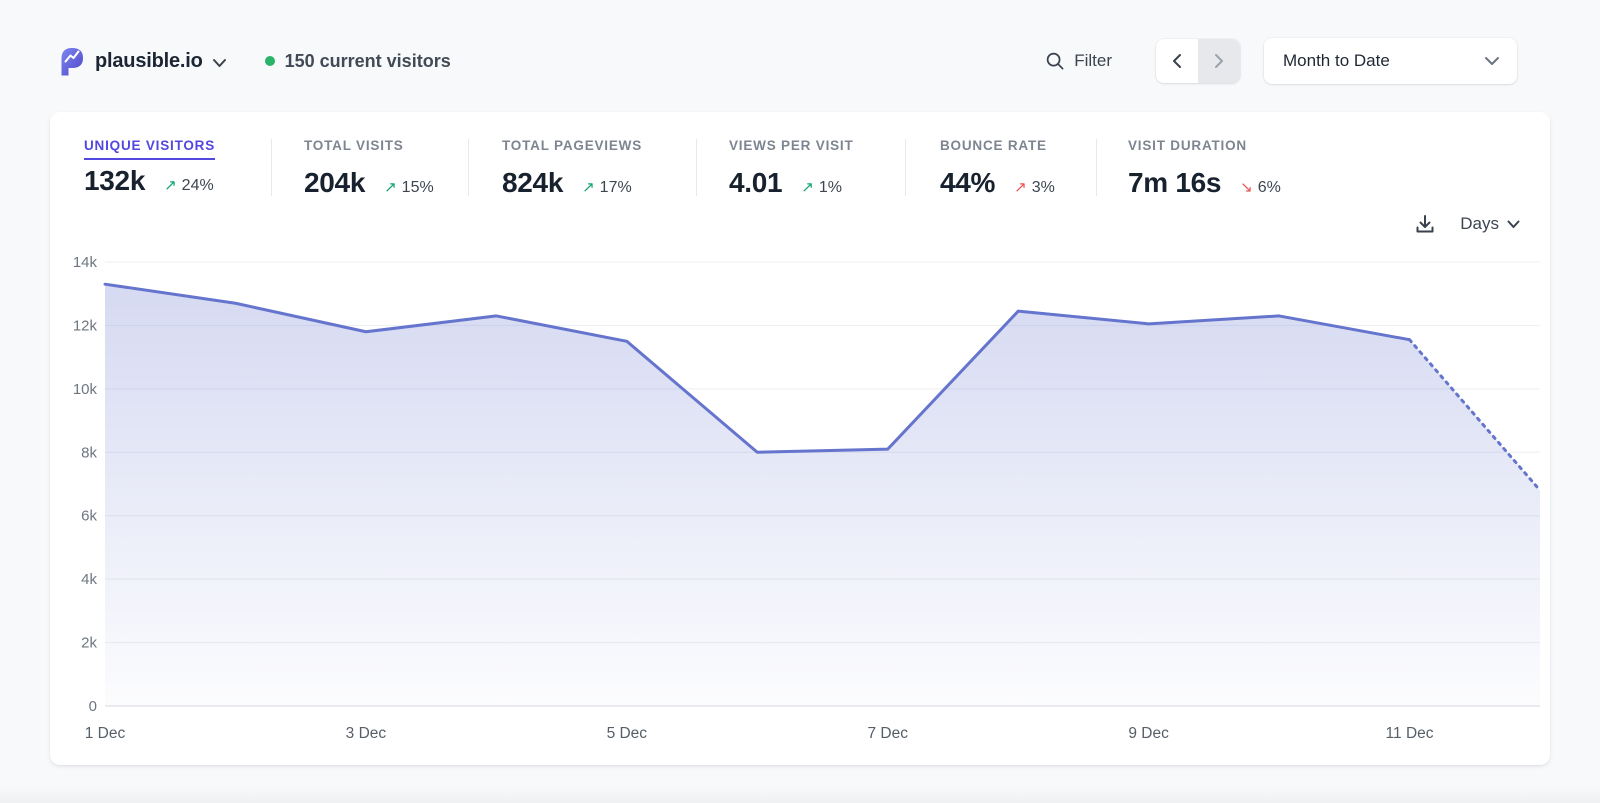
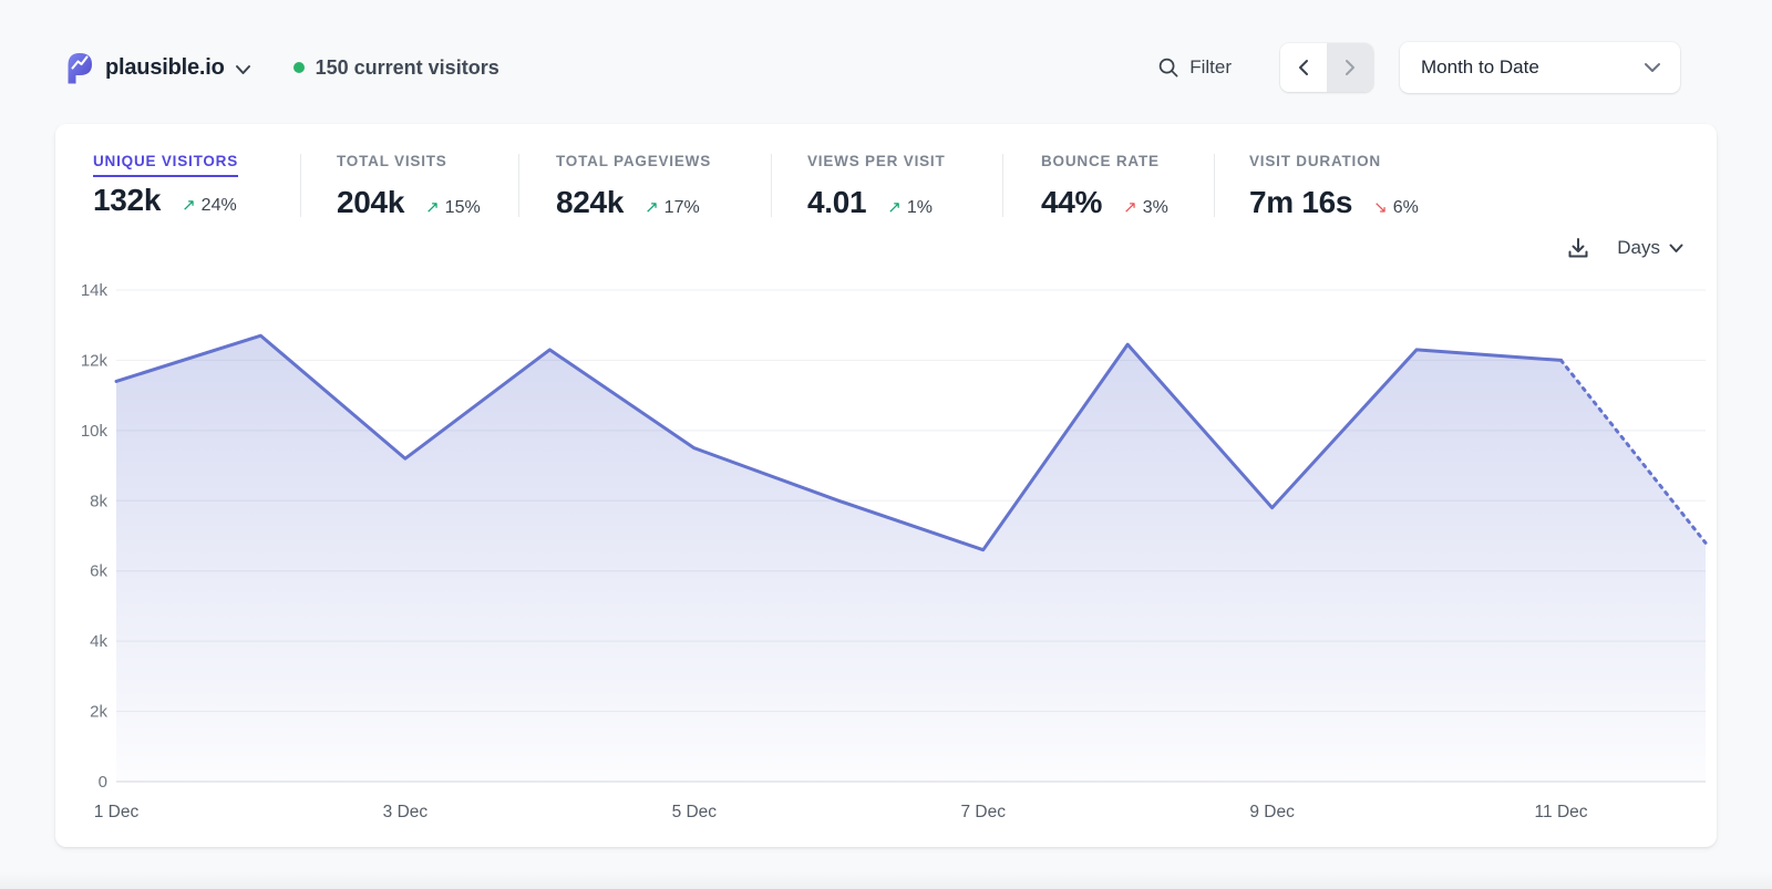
1 Dec: 13.3k -> 11.4k
3 Dec: 11.8k -> 9.2k
5 Dec: 11.5k -> 9.5k
7 Dec: 8.1k -> 6.6k
9 Dec: 12.0k -> 7.8k
11 Dec: 11.6k -> 12.0k
